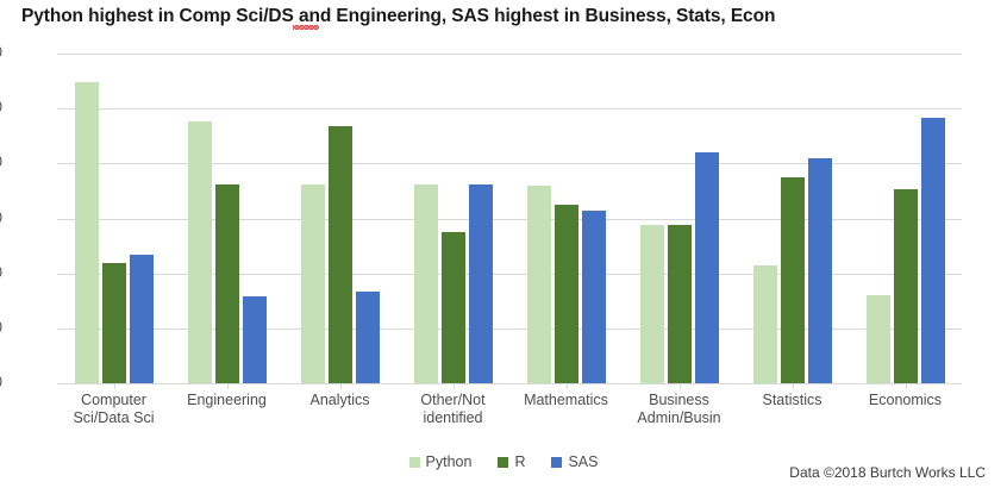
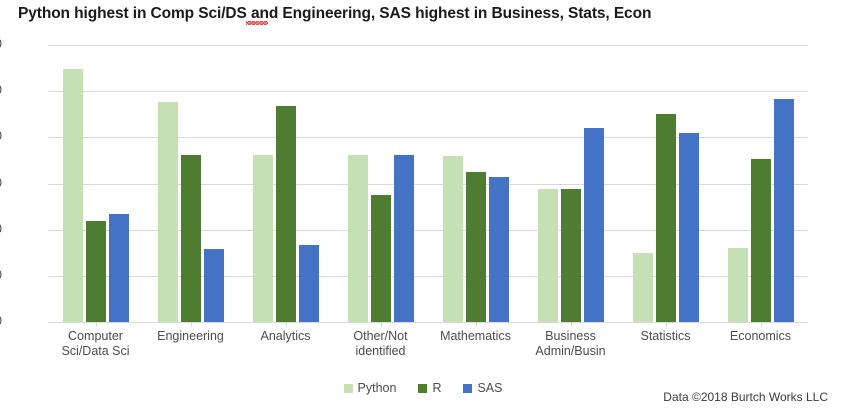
Python/Statistics: 21 -> 15
R/Statistics: 38 -> 45
